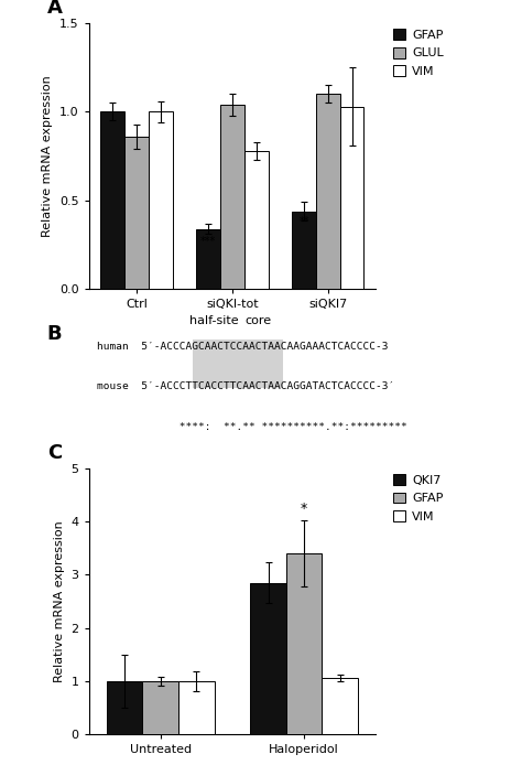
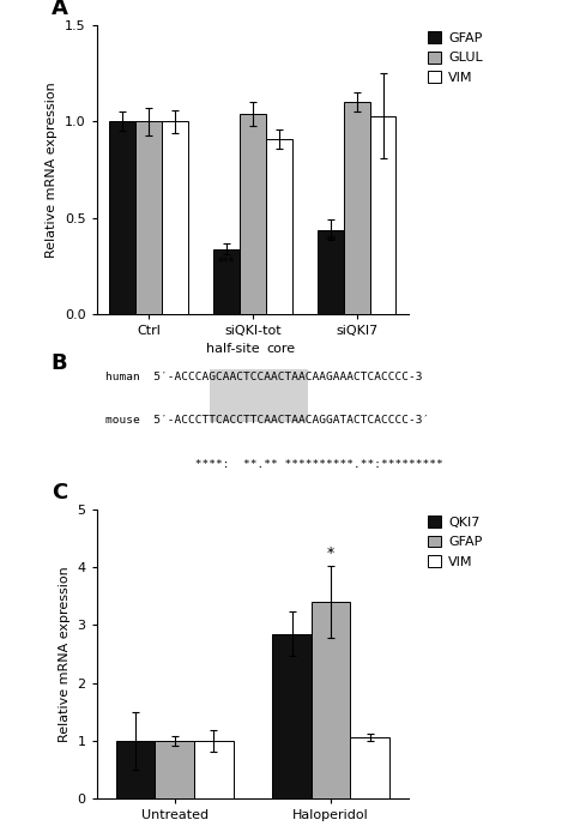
GLUL/Ctrl: 0.86 -> 1.00
VIM/siQKI-tot: 0.78 -> 0.91
